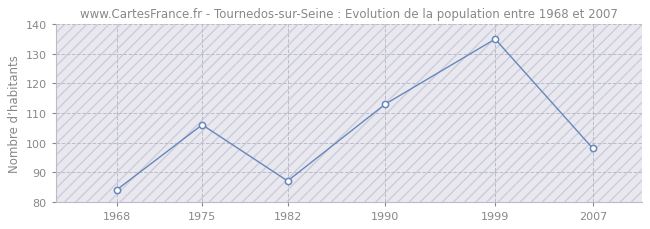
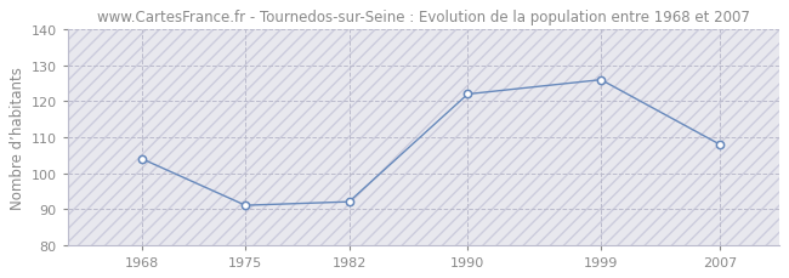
1968: 84 -> 104
1975: 106 -> 91
1982: 87 -> 92
1990: 113 -> 122
1999: 135 -> 126
2007: 98 -> 108
